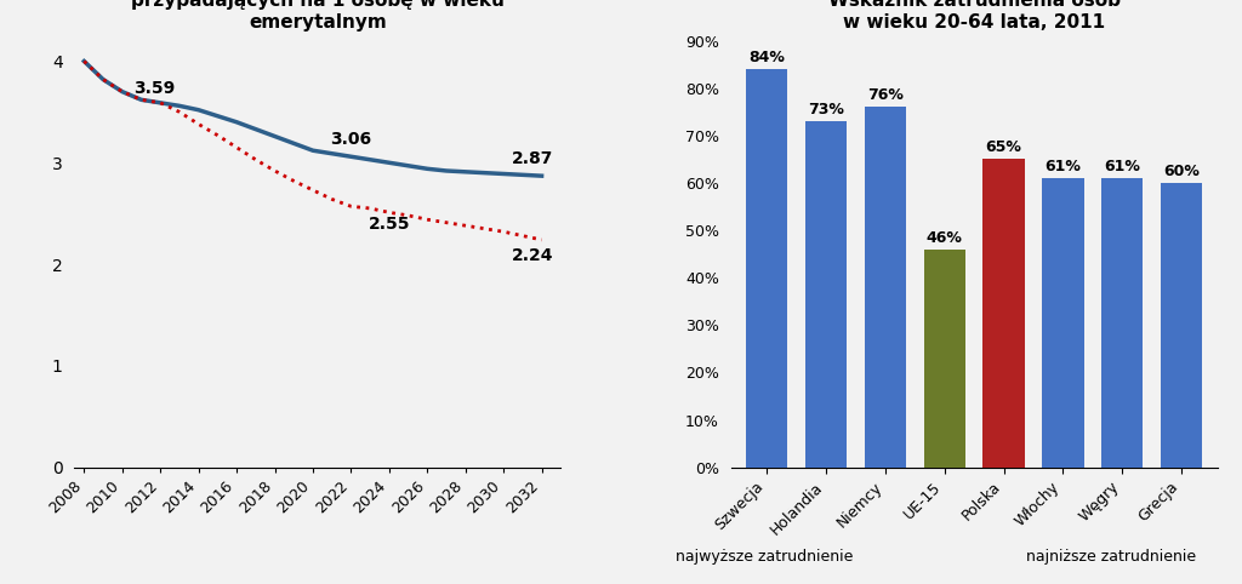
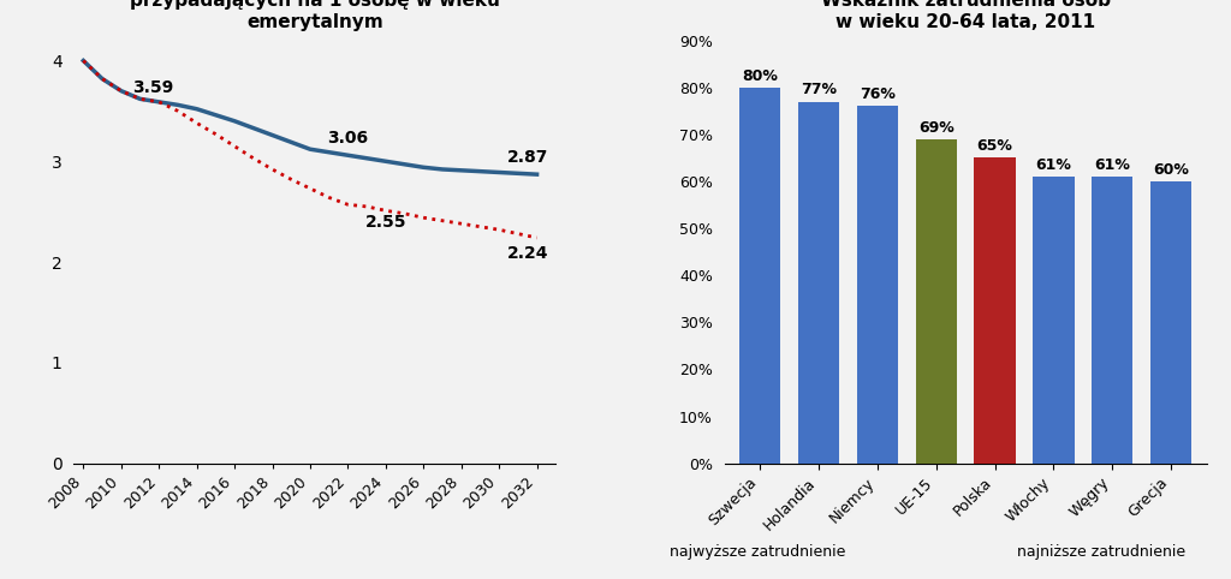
Szwecja: 84% -> 80%
Holandia: 73% -> 77%
UE-15: 46% -> 69%
